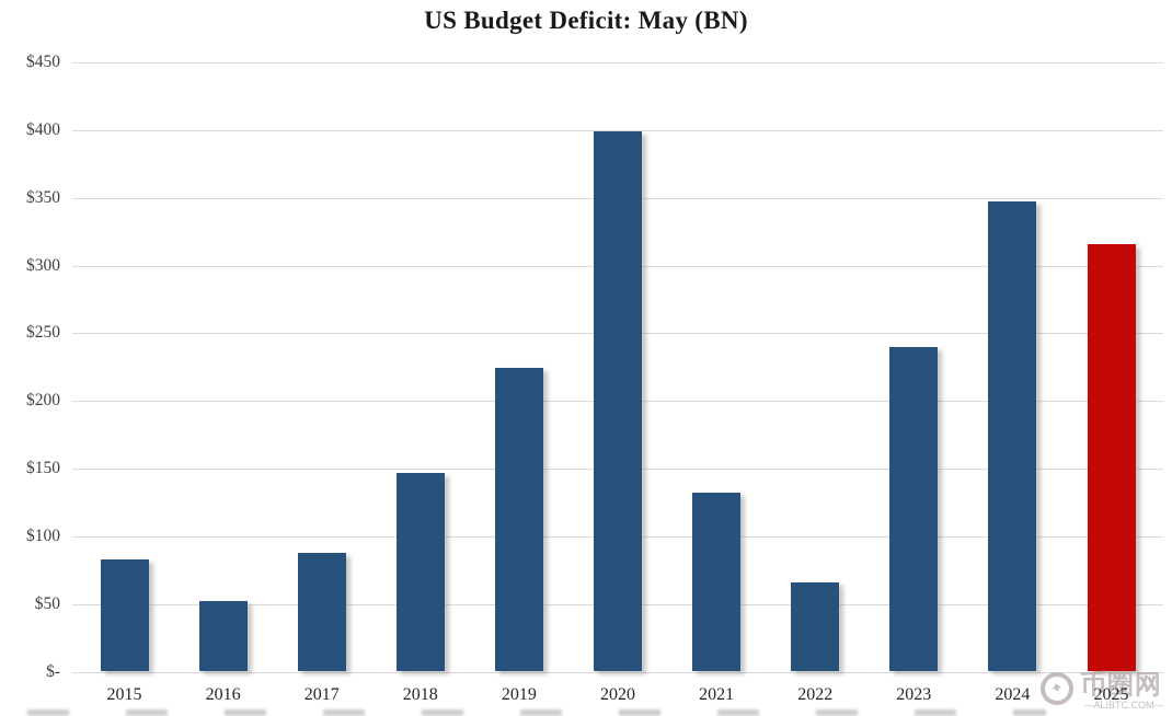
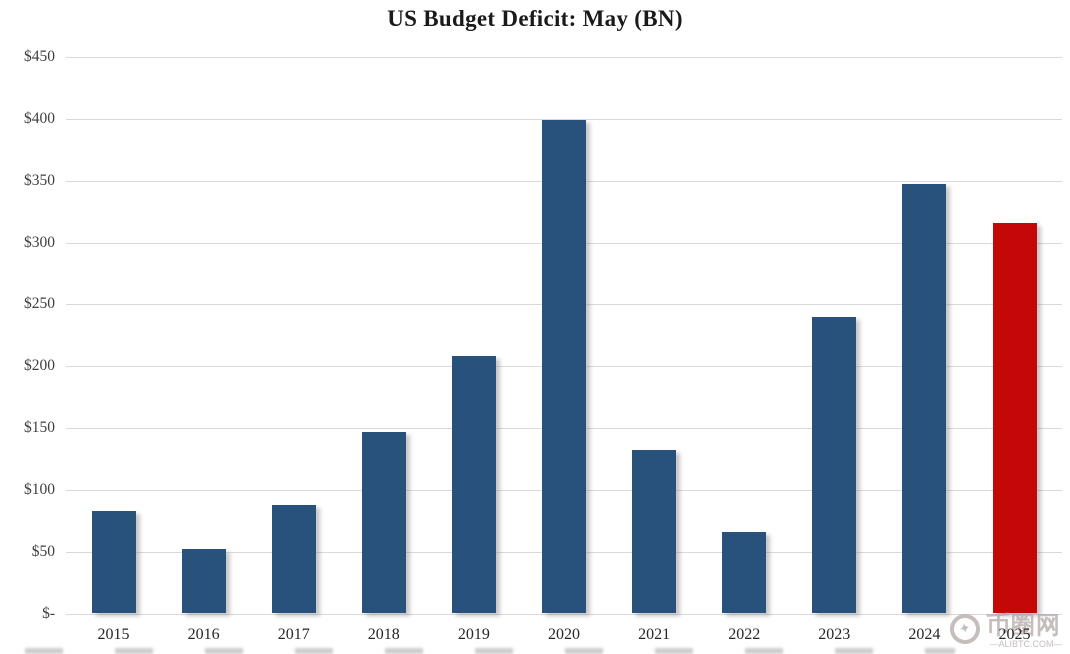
2019: $224 -> $208
